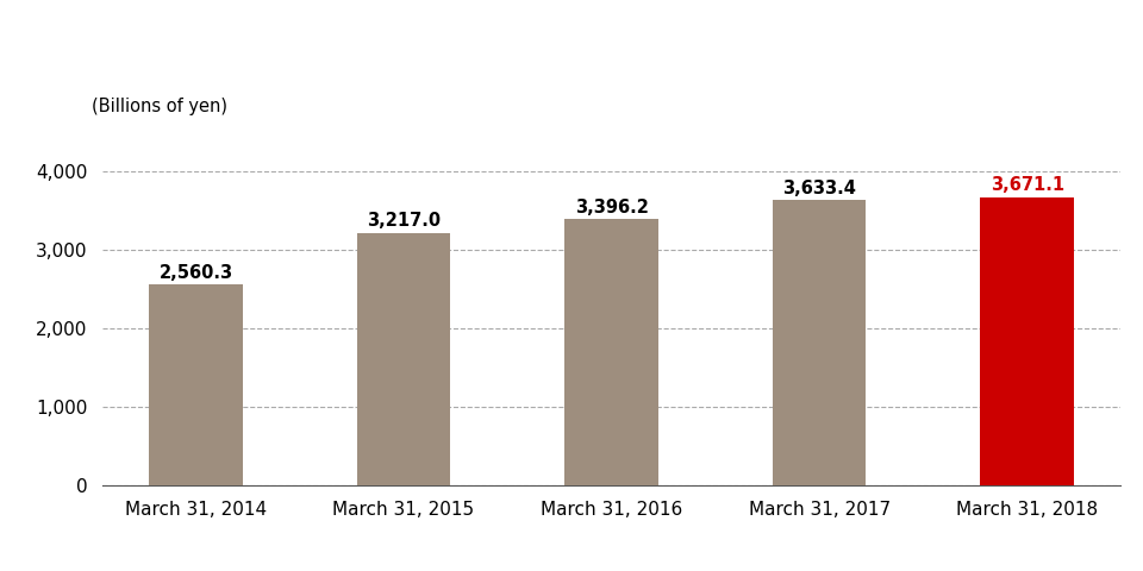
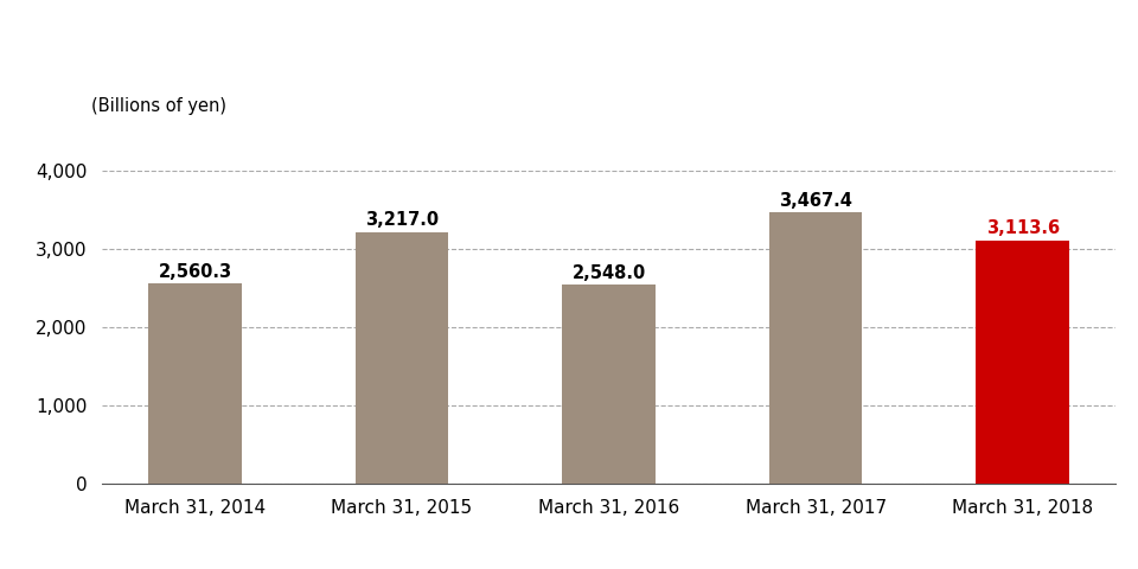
March 31, 2016: 3,396.2 -> 2,548.0
March 31, 2017: 3,633.4 -> 3,467.4
March 31, 2018: 3,671.1 -> 3,113.6
